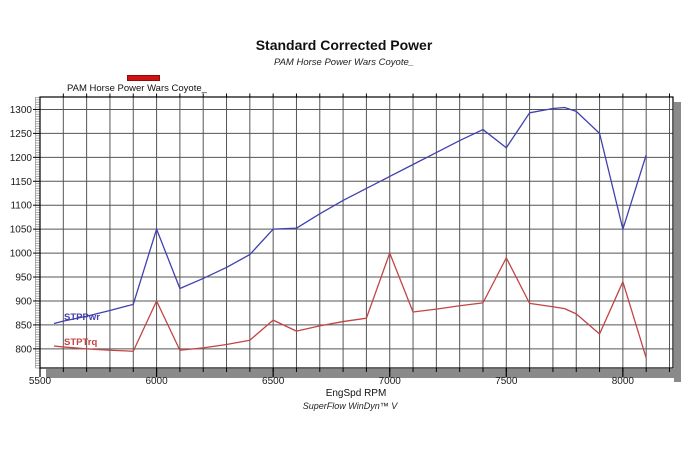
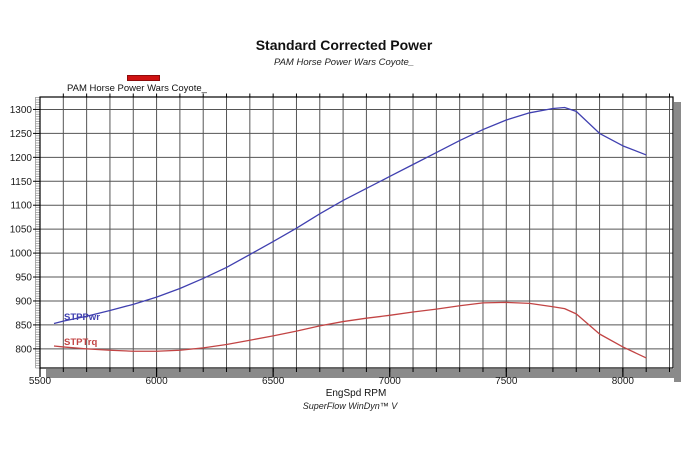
STPPwr/6000: 1050 -> 910
STPTrq/6000: 900 -> 800
STPPwr/6500: 1050 -> 1020
STPTrq/6500: 860 -> 830
STPTrq/7000: 1000 -> 870
STPPwr/7500: 1220 -> 1280
STPTrq/7500: 990 -> 900
STPPwr/8000: 1050 -> 1220
STPTrq/8000: 940 -> 800
